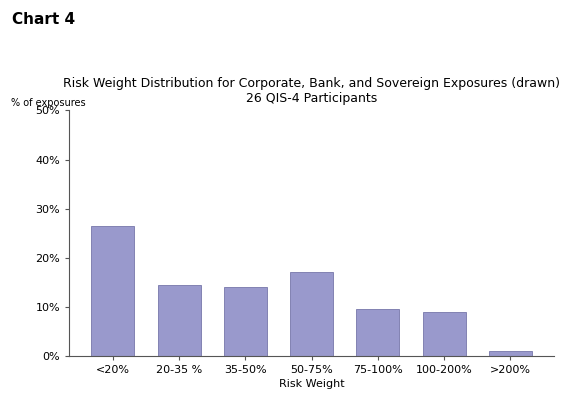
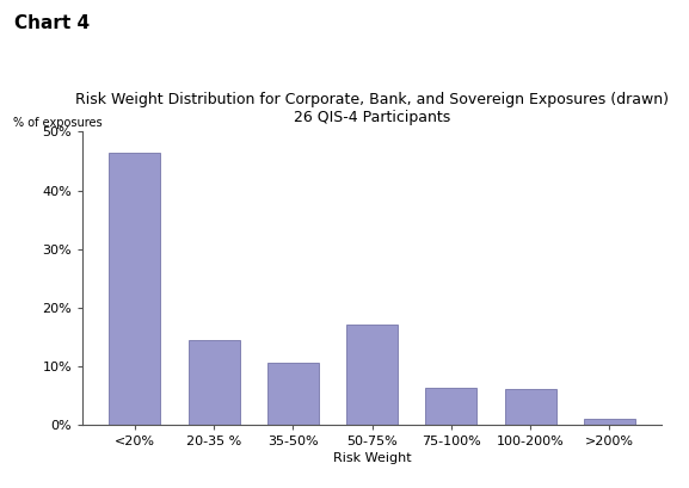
<20%: 26.5% -> 46.5%
35-50%: 14.0% -> 10.5%
75-100%: 9.5% -> 6.2%
100-200%: 9.0% -> 6.0%
